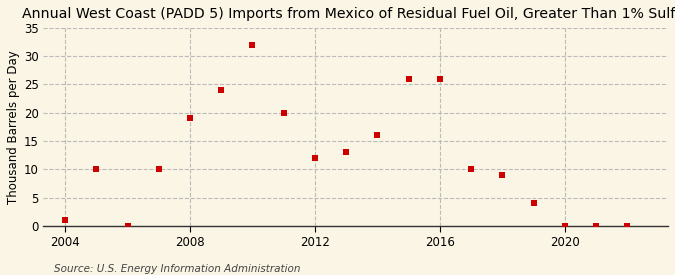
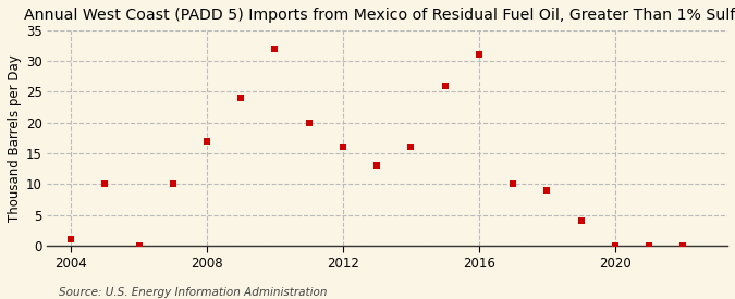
2008: 19 -> 17
2012: 12 -> 16
2016: 26 -> 31
